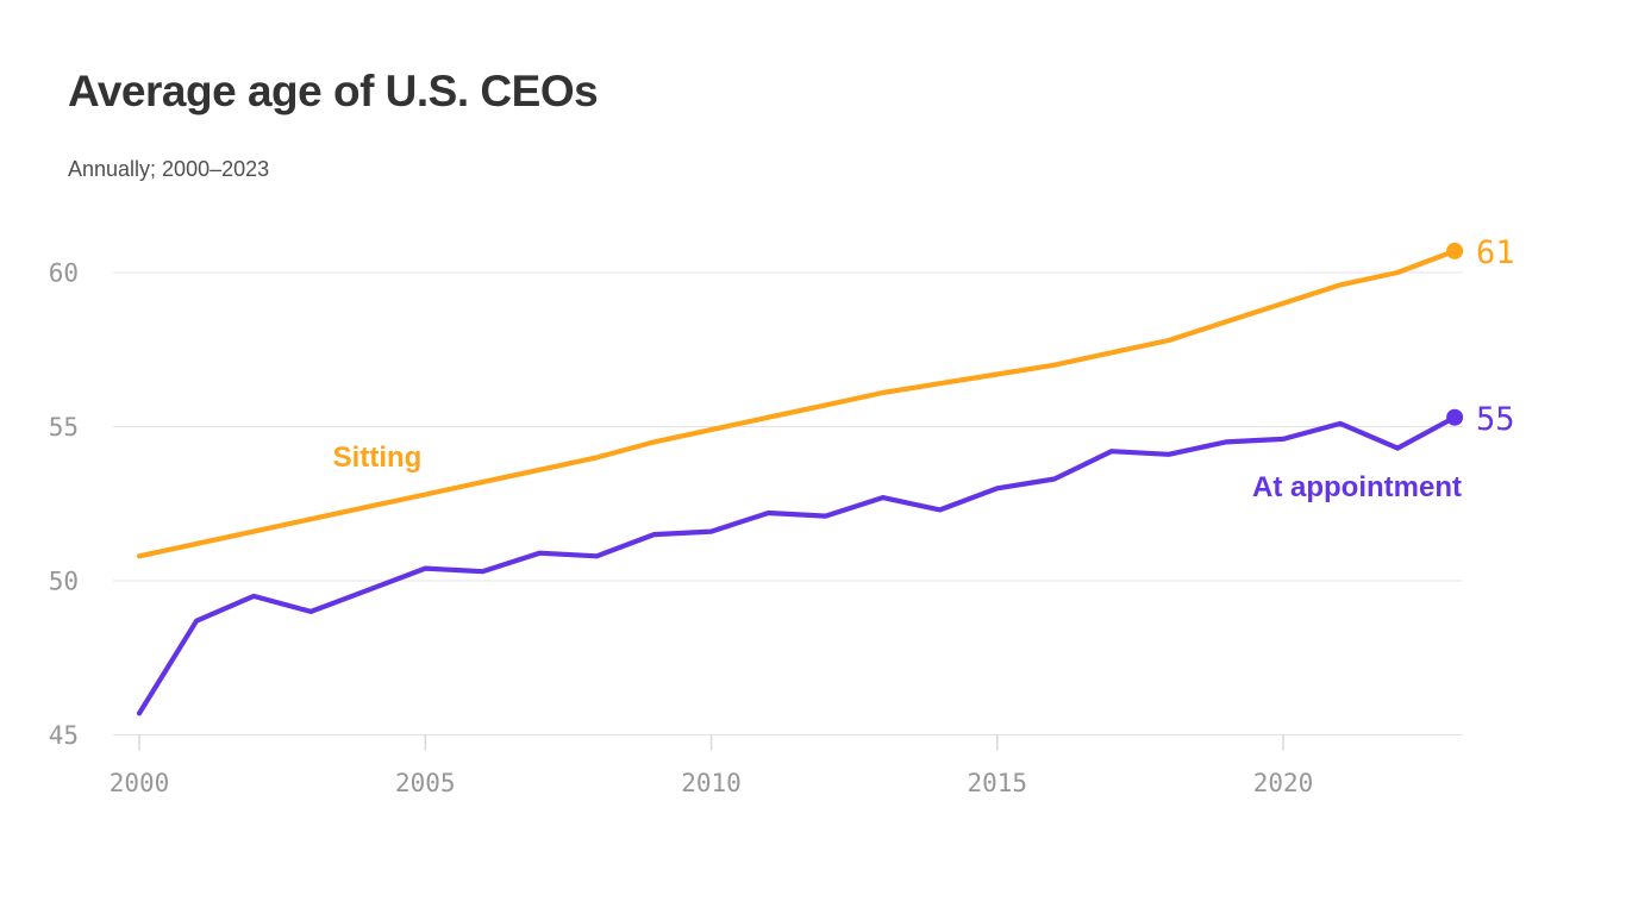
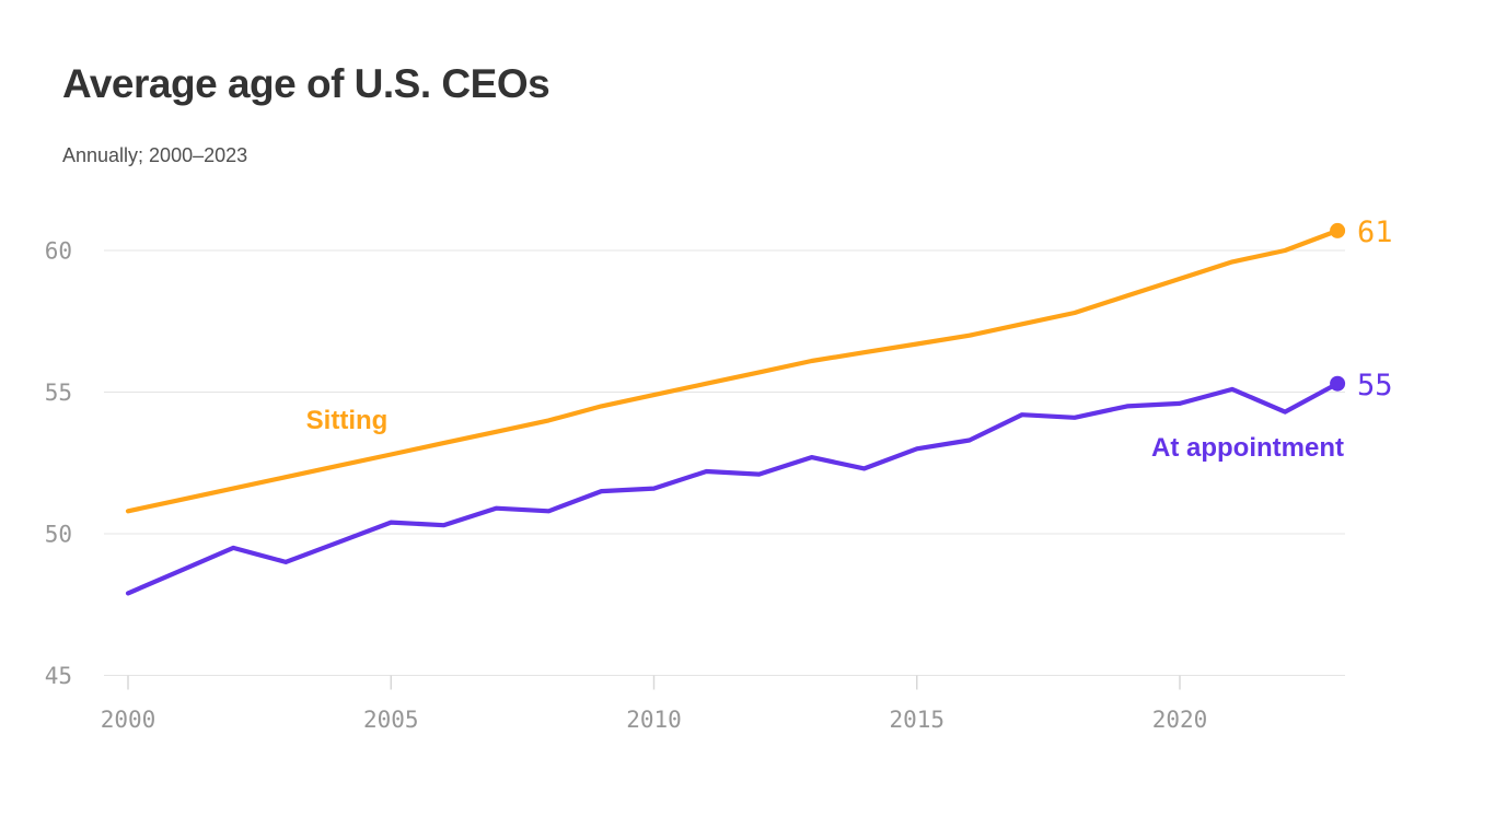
At appointment/2000: 45.7 -> 47.9
